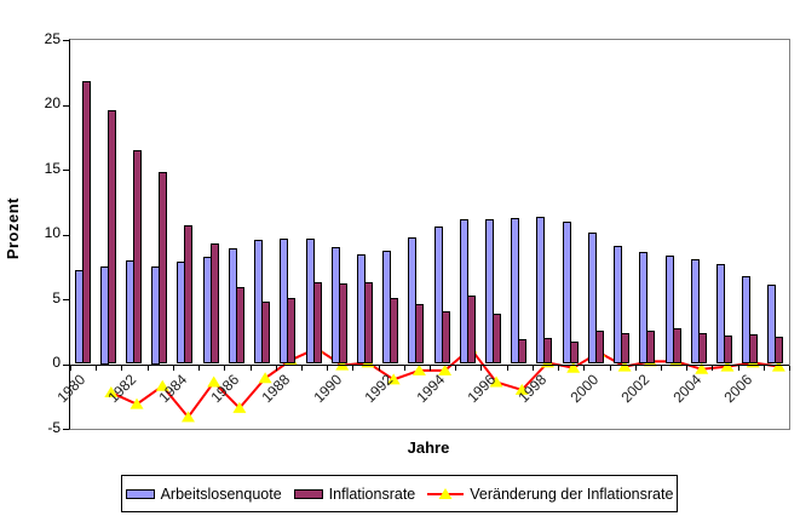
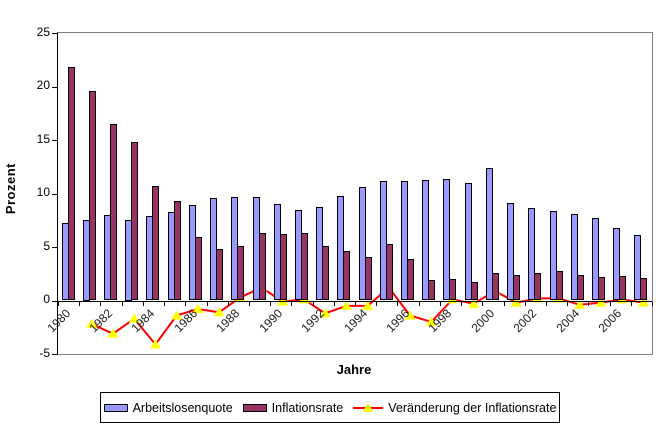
Veränderung der Inflationsrate/1986: -3.4 -> -0.8
Arbeitslosenquote/2000: 10.1 -> 12.4
